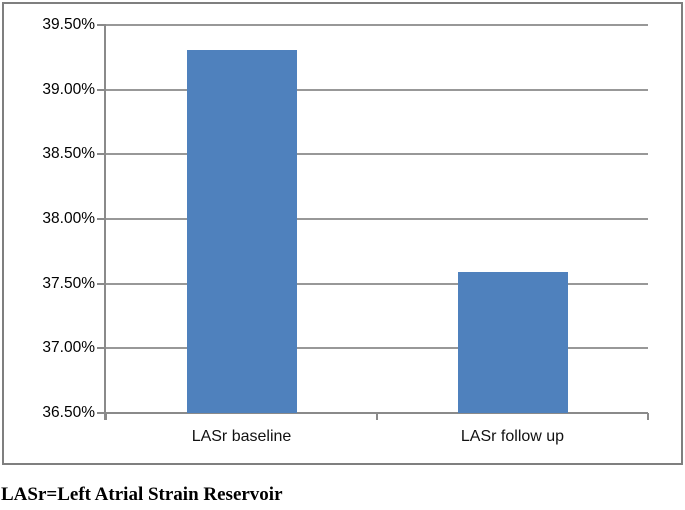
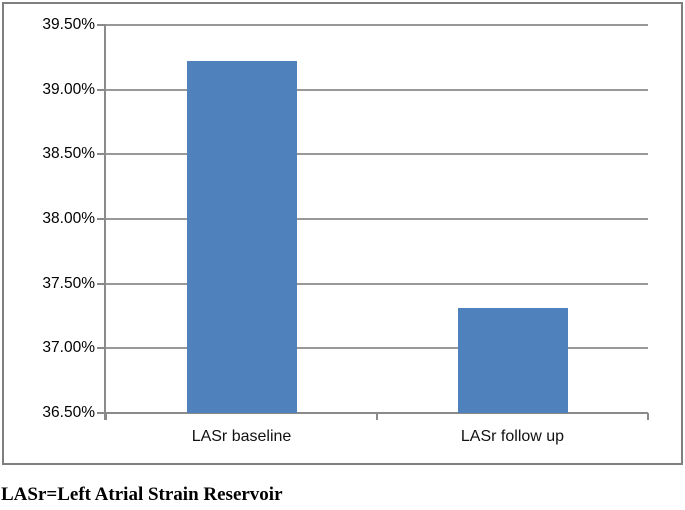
LASr baseline: 39.31% -> 39.22%
LASr follow up: 37.59% -> 37.31%
